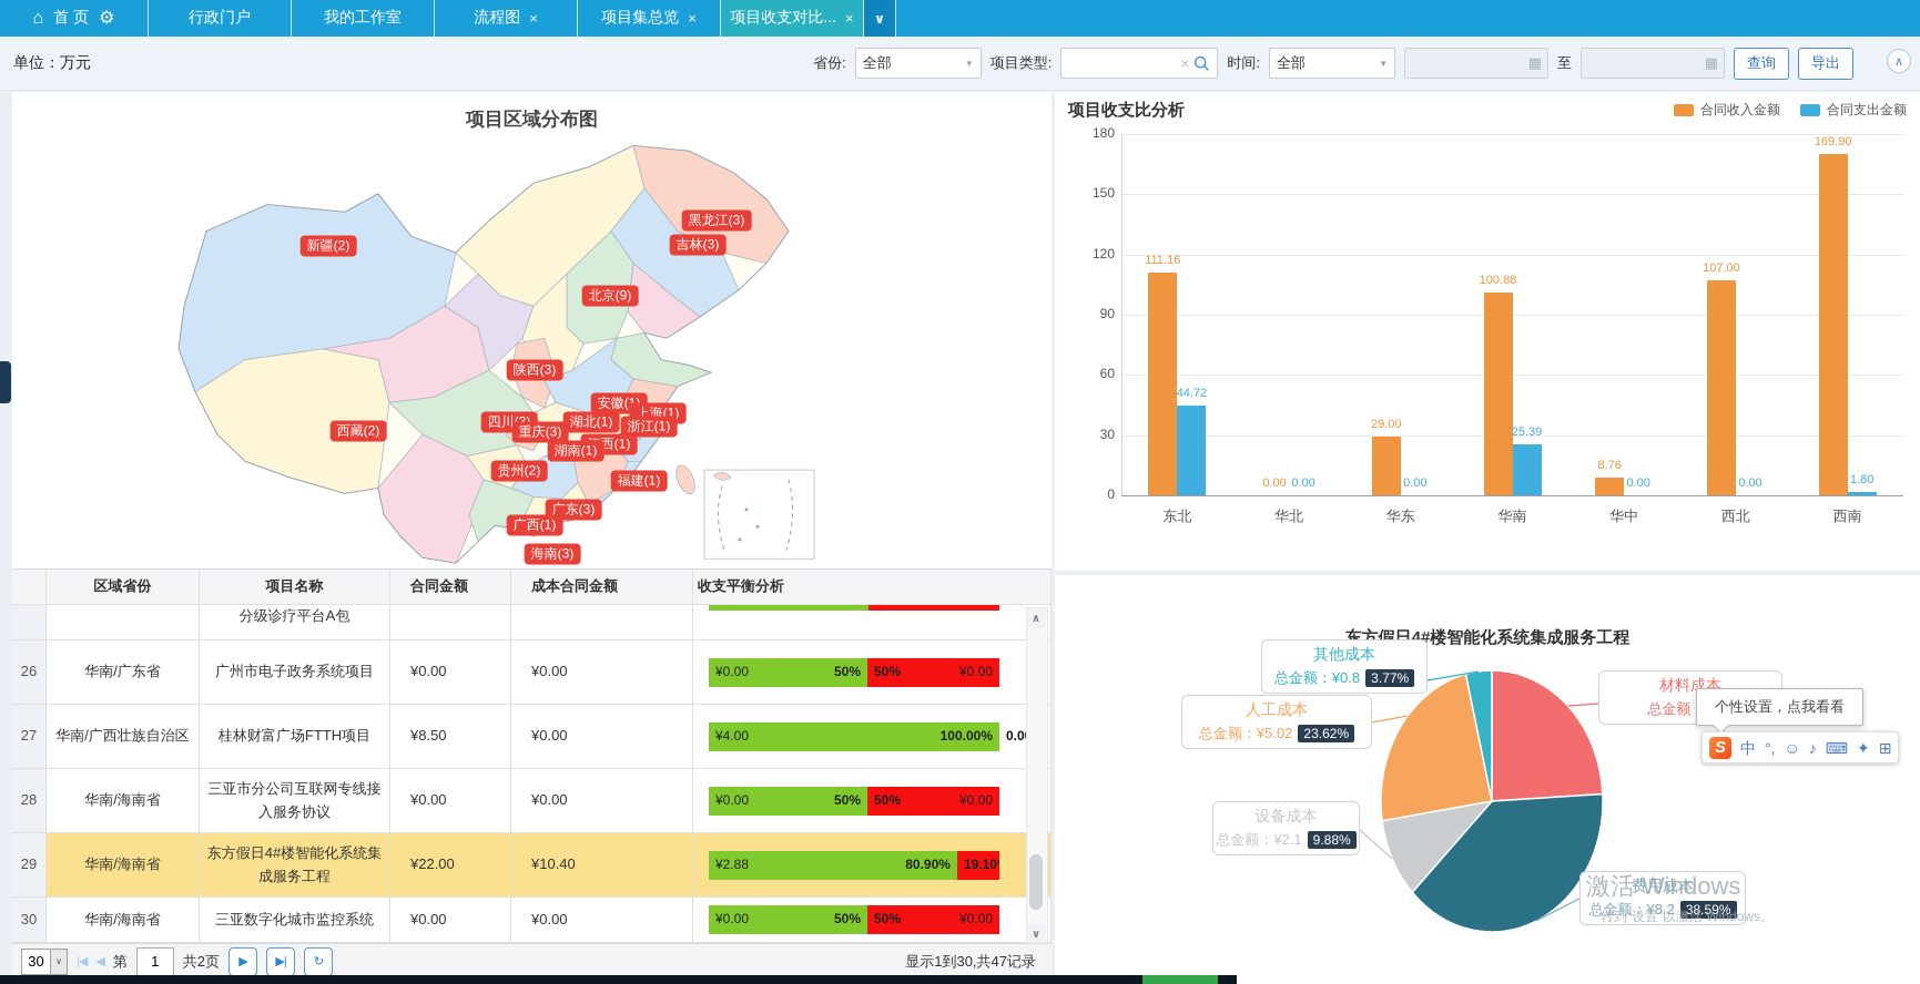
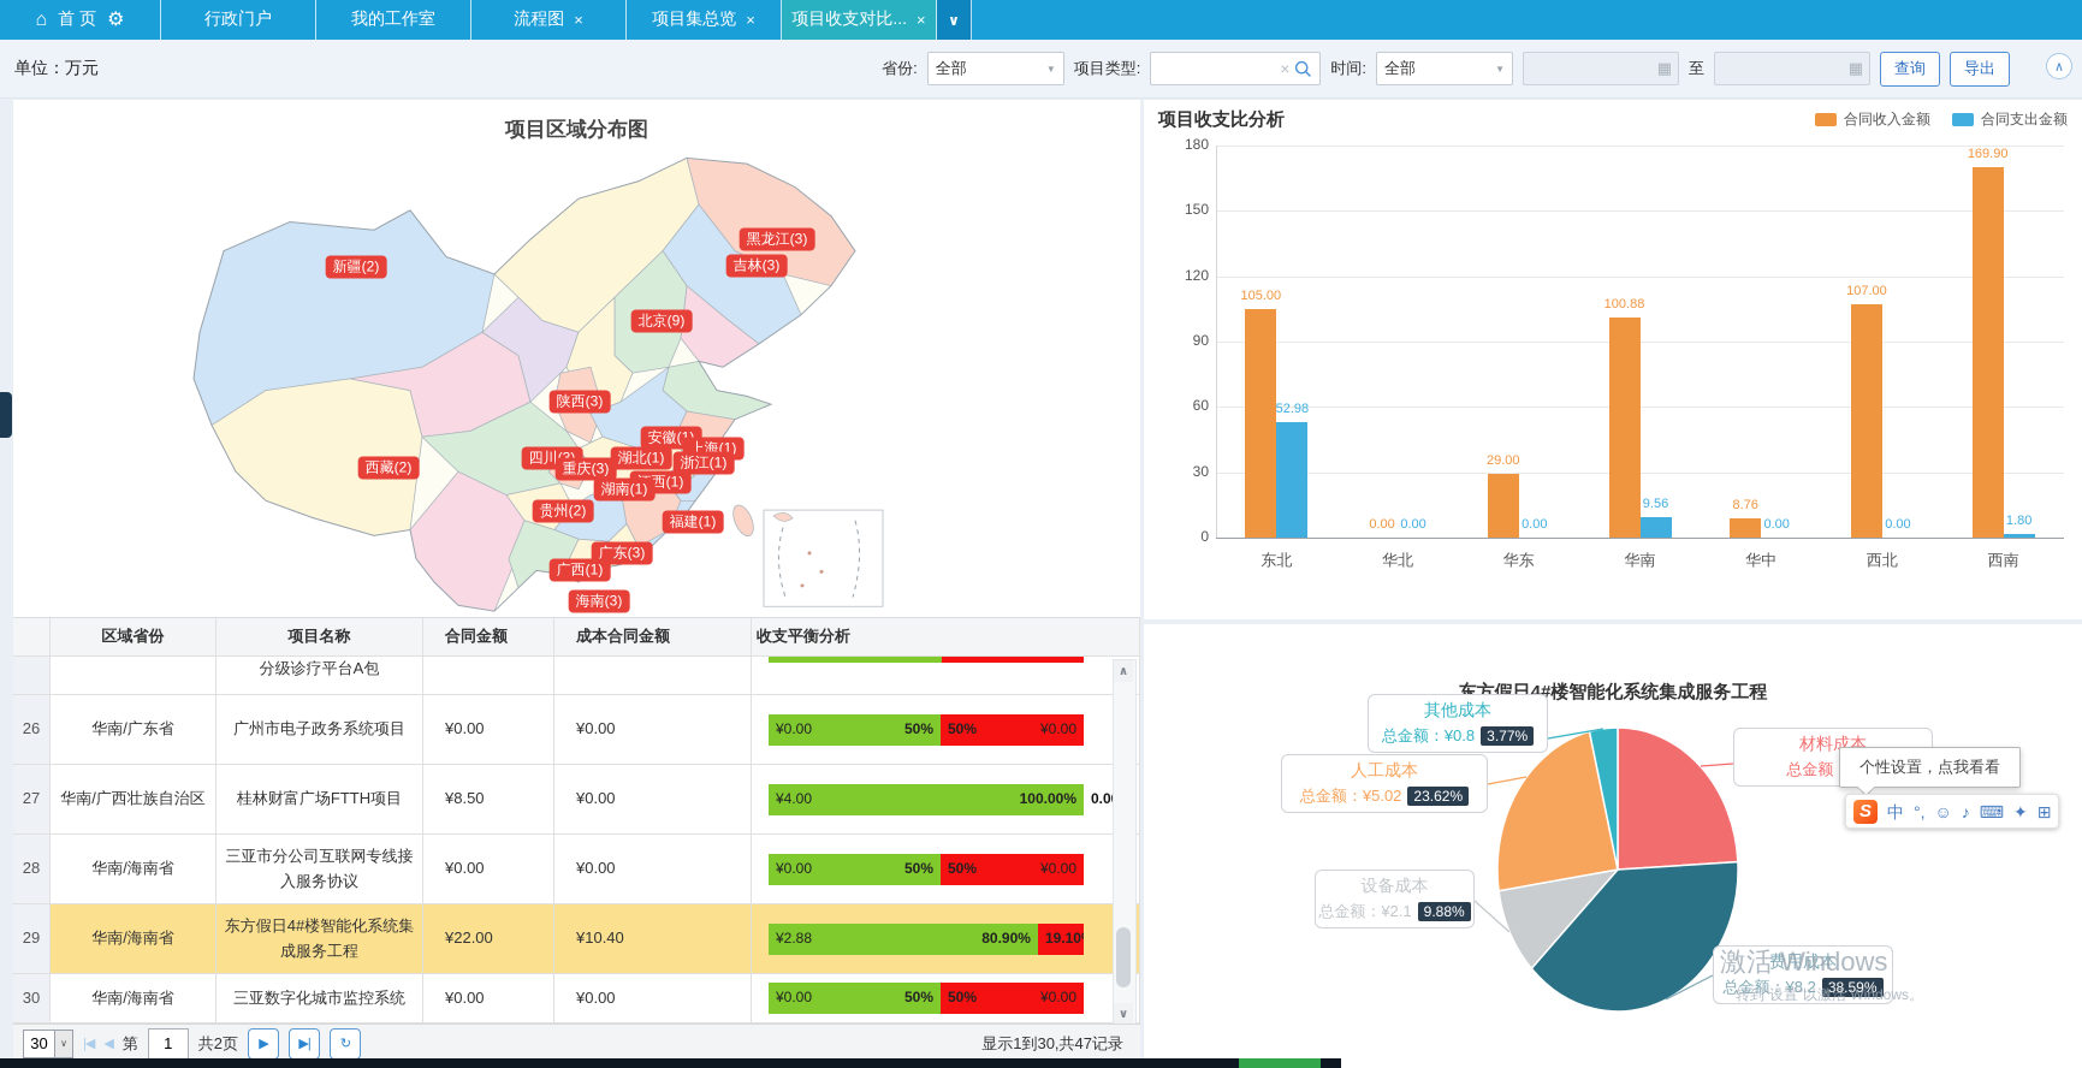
项目收支比分析/合同收入金额/东北: 111.16 -> 105.00
项目收支比分析/合同支出金额/东北: 44.72 -> 52.98
项目收支比分析/合同支出金额/华南: 25.39 -> 9.56
